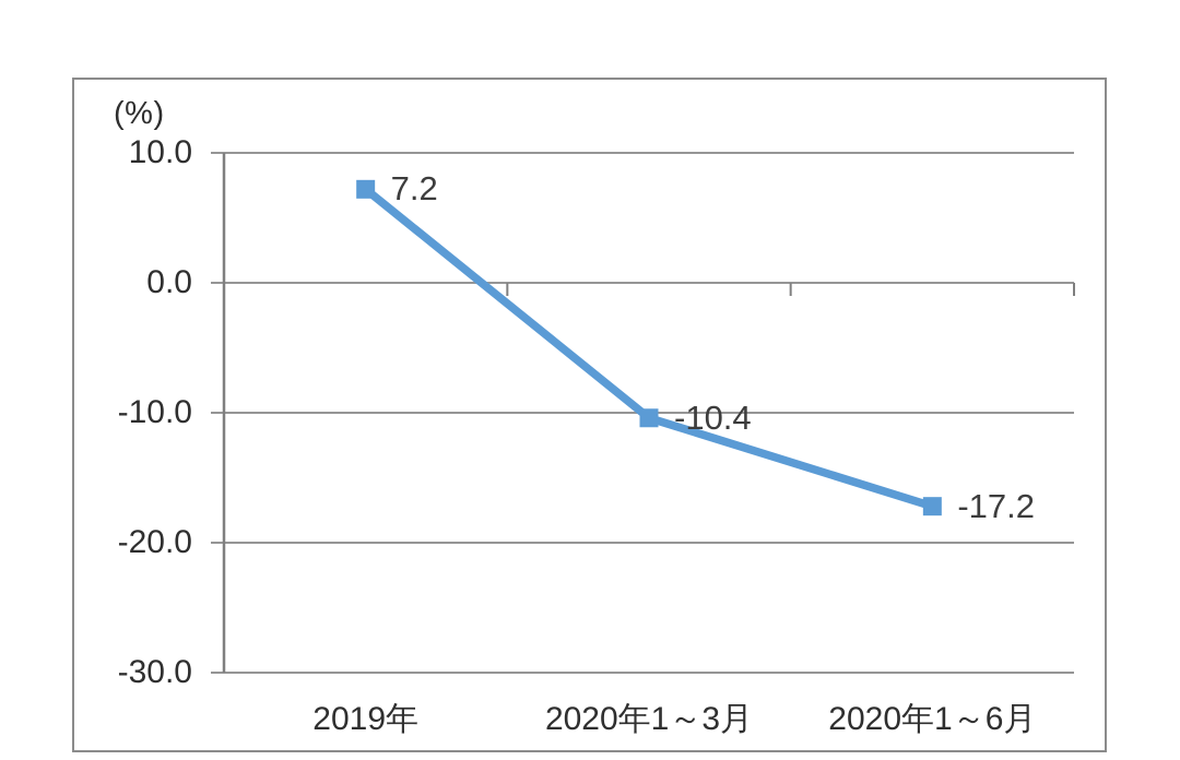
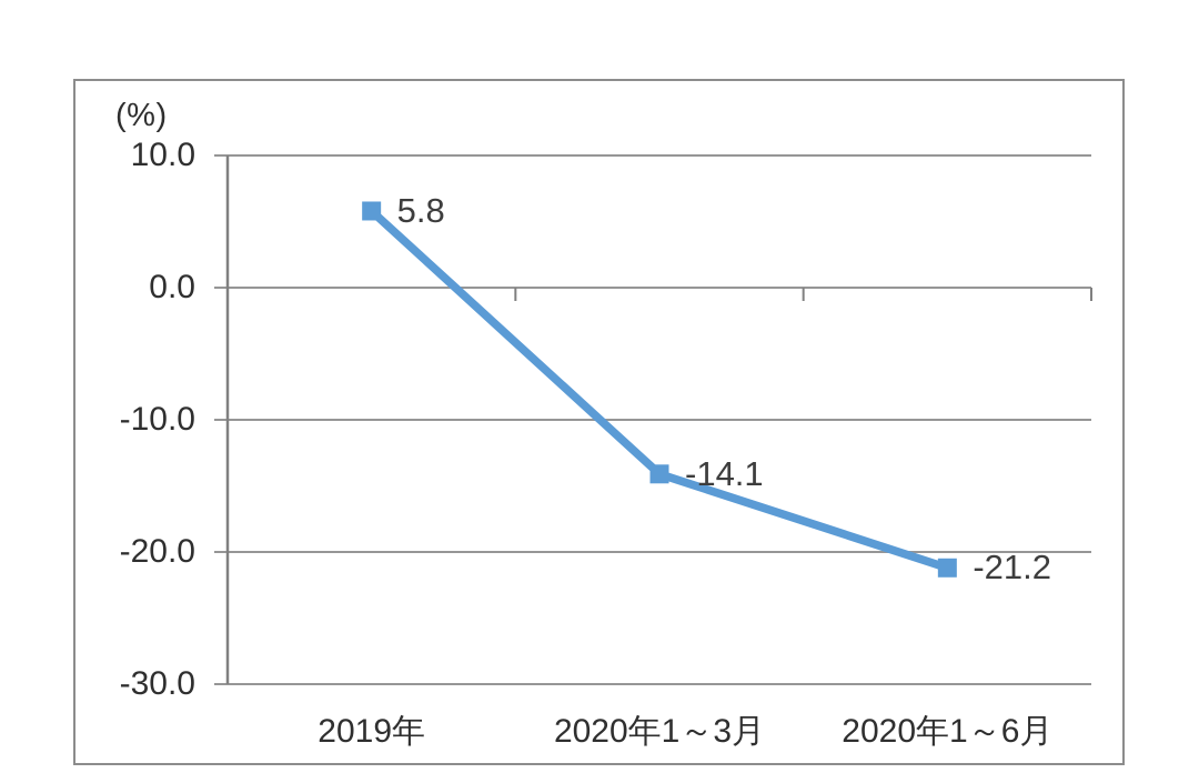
2019年: 7.2 -> 5.8
2020年1～3月: -10.4 -> -14.1
2020年1～6月: -17.2 -> -21.2
